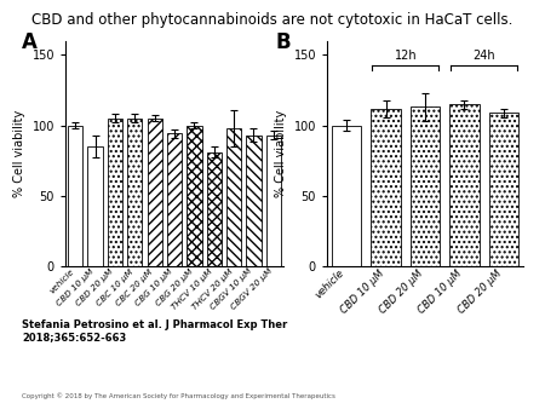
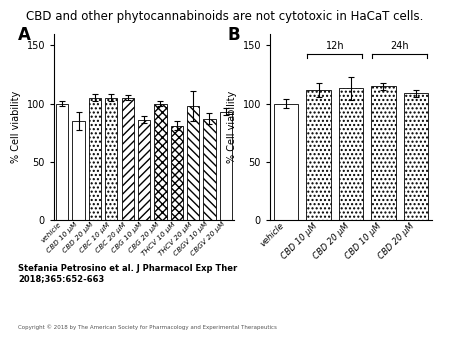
CBG 10 μM: 94 -> 86
CBGV 10 μM: 93 -> 87
